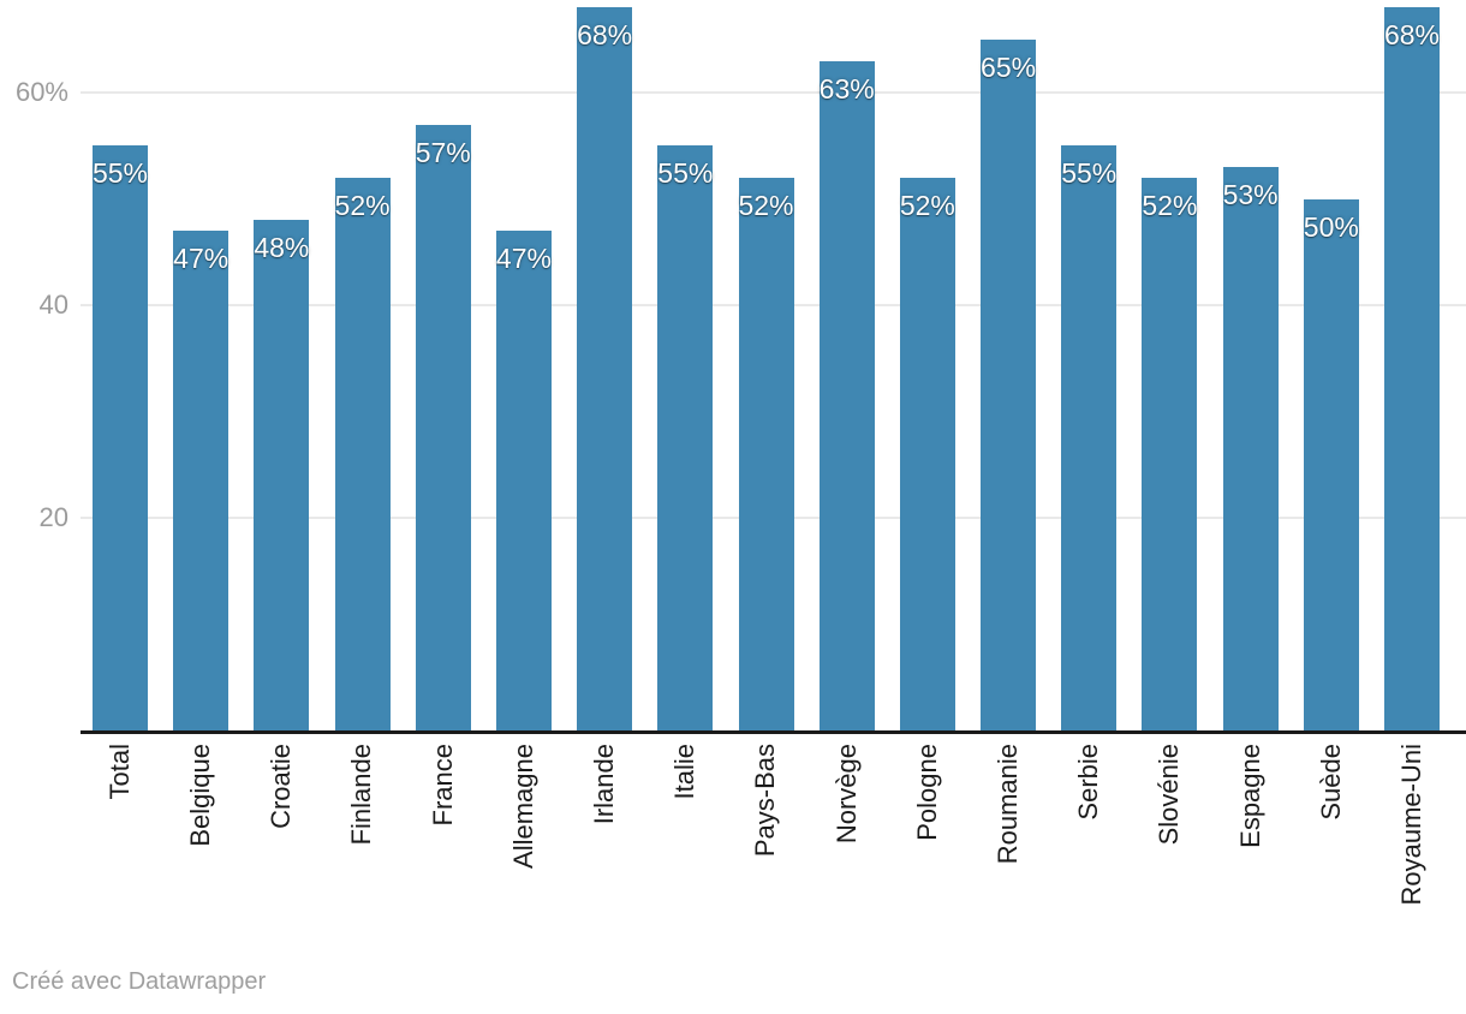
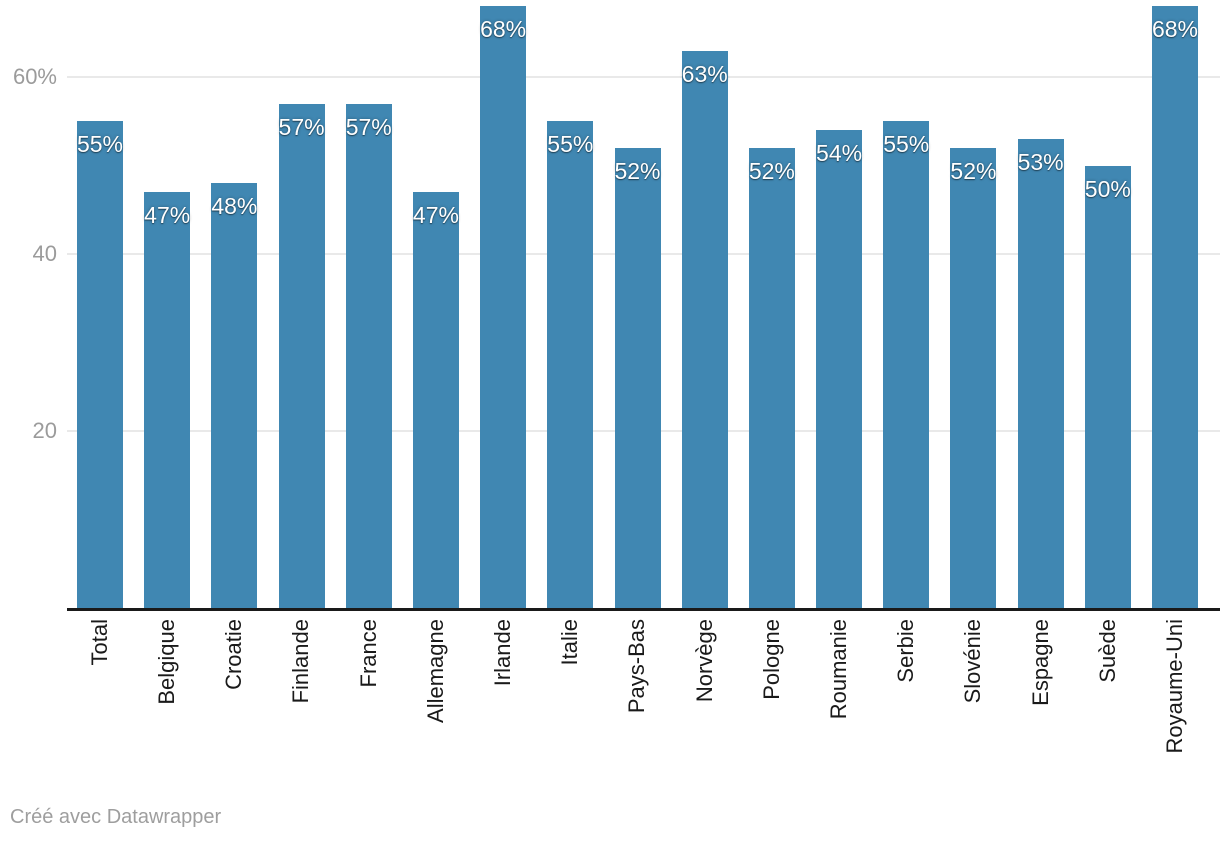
Finlande: 52% -> 57%
Roumanie: 65% -> 54%
